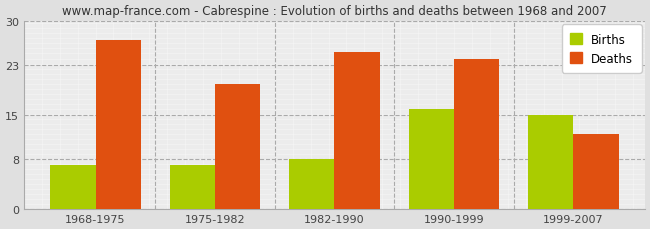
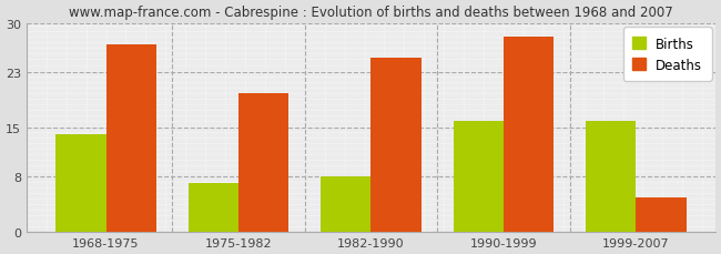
Births/1968-1975: 7 -> 14
Deaths/1990-1999: 24 -> 28
Births/1999-2007: 15 -> 16
Deaths/1999-2007: 12 -> 5
